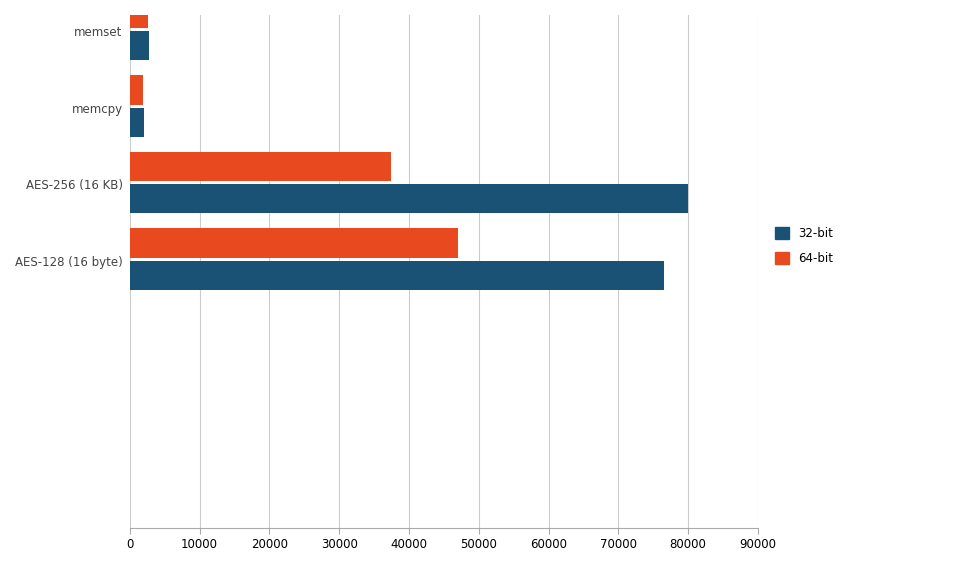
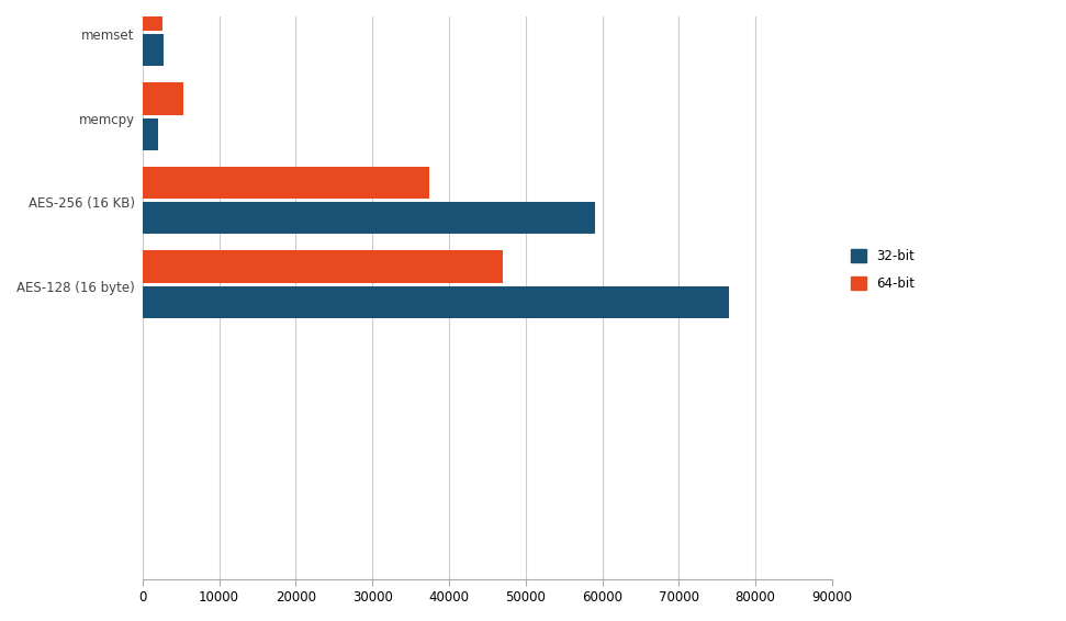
64-bit/memcpy: 1900 -> 5400
32-bit/AES-256 (16 KB): 80000 -> 59000
